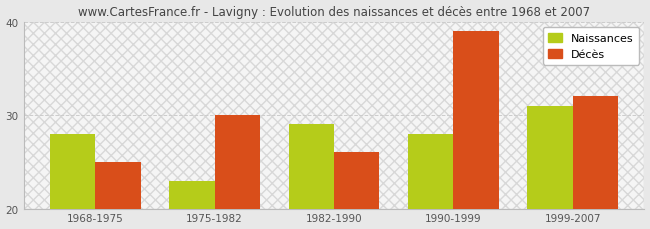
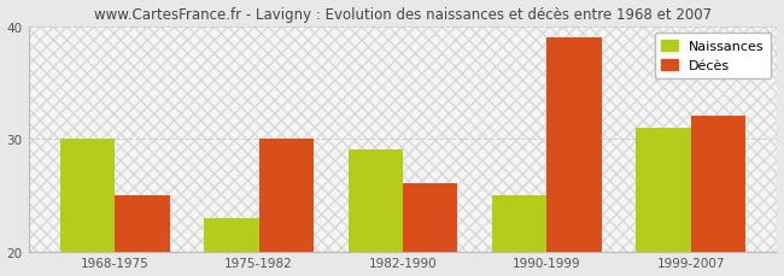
Naissances/1968-1975: 28 -> 30
Naissances/1990-1999: 28 -> 25
